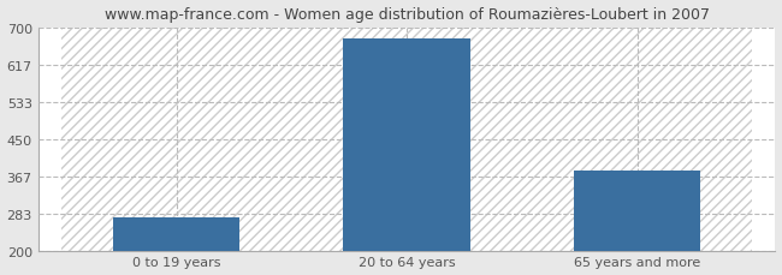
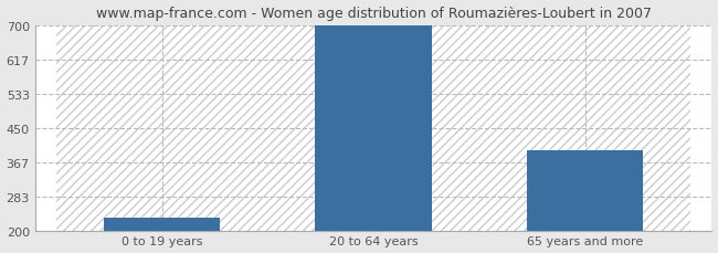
0 to 19 years: 275 -> 230
20 to 64 years: 675 -> 700
65 years and more: 380 -> 395
